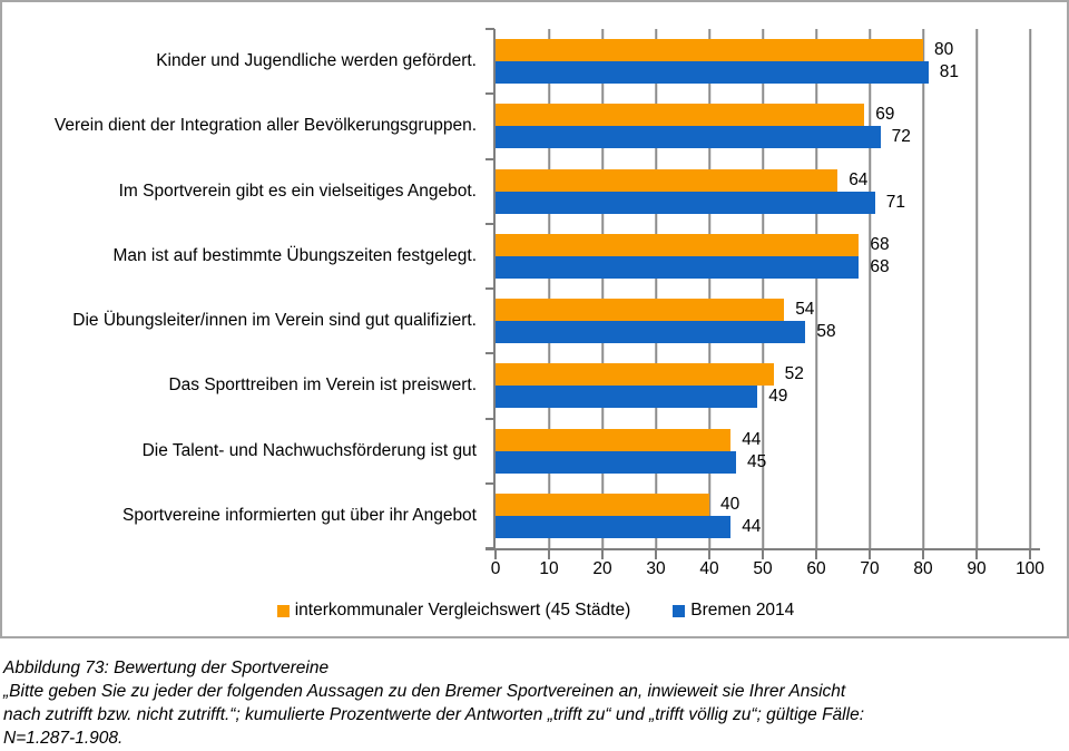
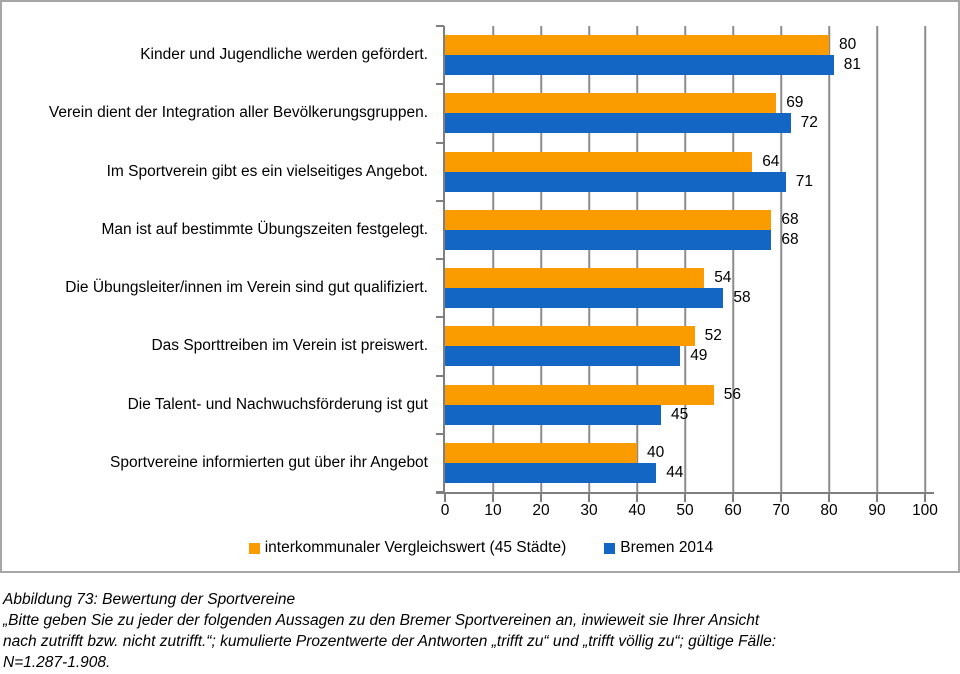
interkommunaler Vergleichswert (45 Städte)/Die Talent- und Nachwuchsförderung ist gut: 44 -> 56
